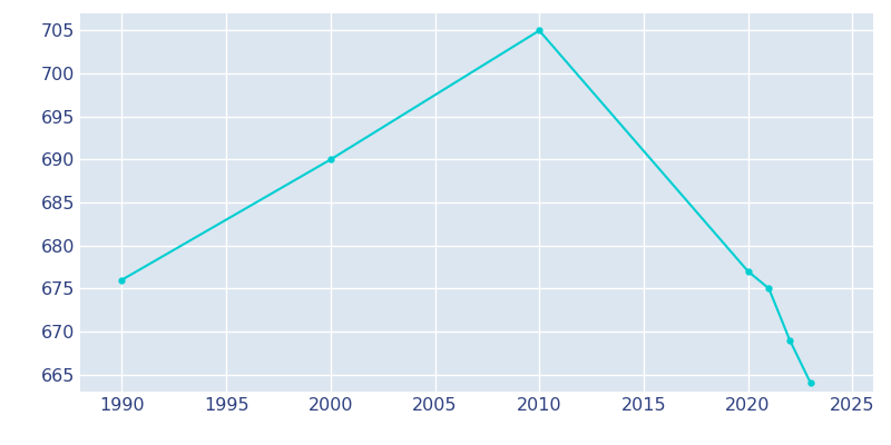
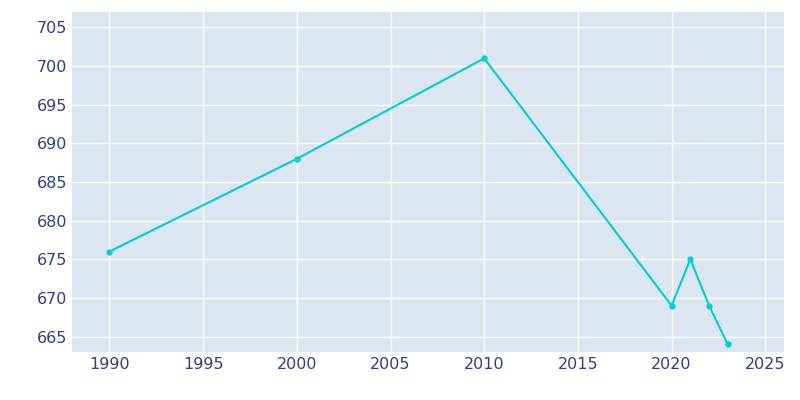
2000: 690 -> 688
2010: 705 -> 701
2020: 677 -> 669
